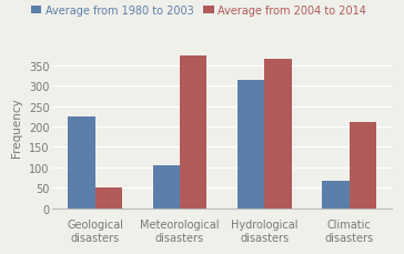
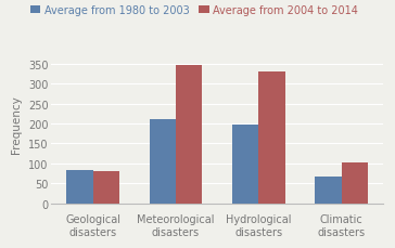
Average from 1980 to 2003/Geological disasters: 225 -> 82
Average from 2004 to 2014/Geological disasters: 50 -> 81
Average from 1980 to 2003/Meteorological disasters: 105 -> 210
Average from 2004 to 2014/Meteorological disasters: 375 -> 347
Average from 1980 to 2003/Hydrological disasters: 315 -> 197
Average from 2004 to 2014/Hydrological disasters: 365 -> 330
Average from 2004 to 2014/Climatic disasters: 210 -> 102
